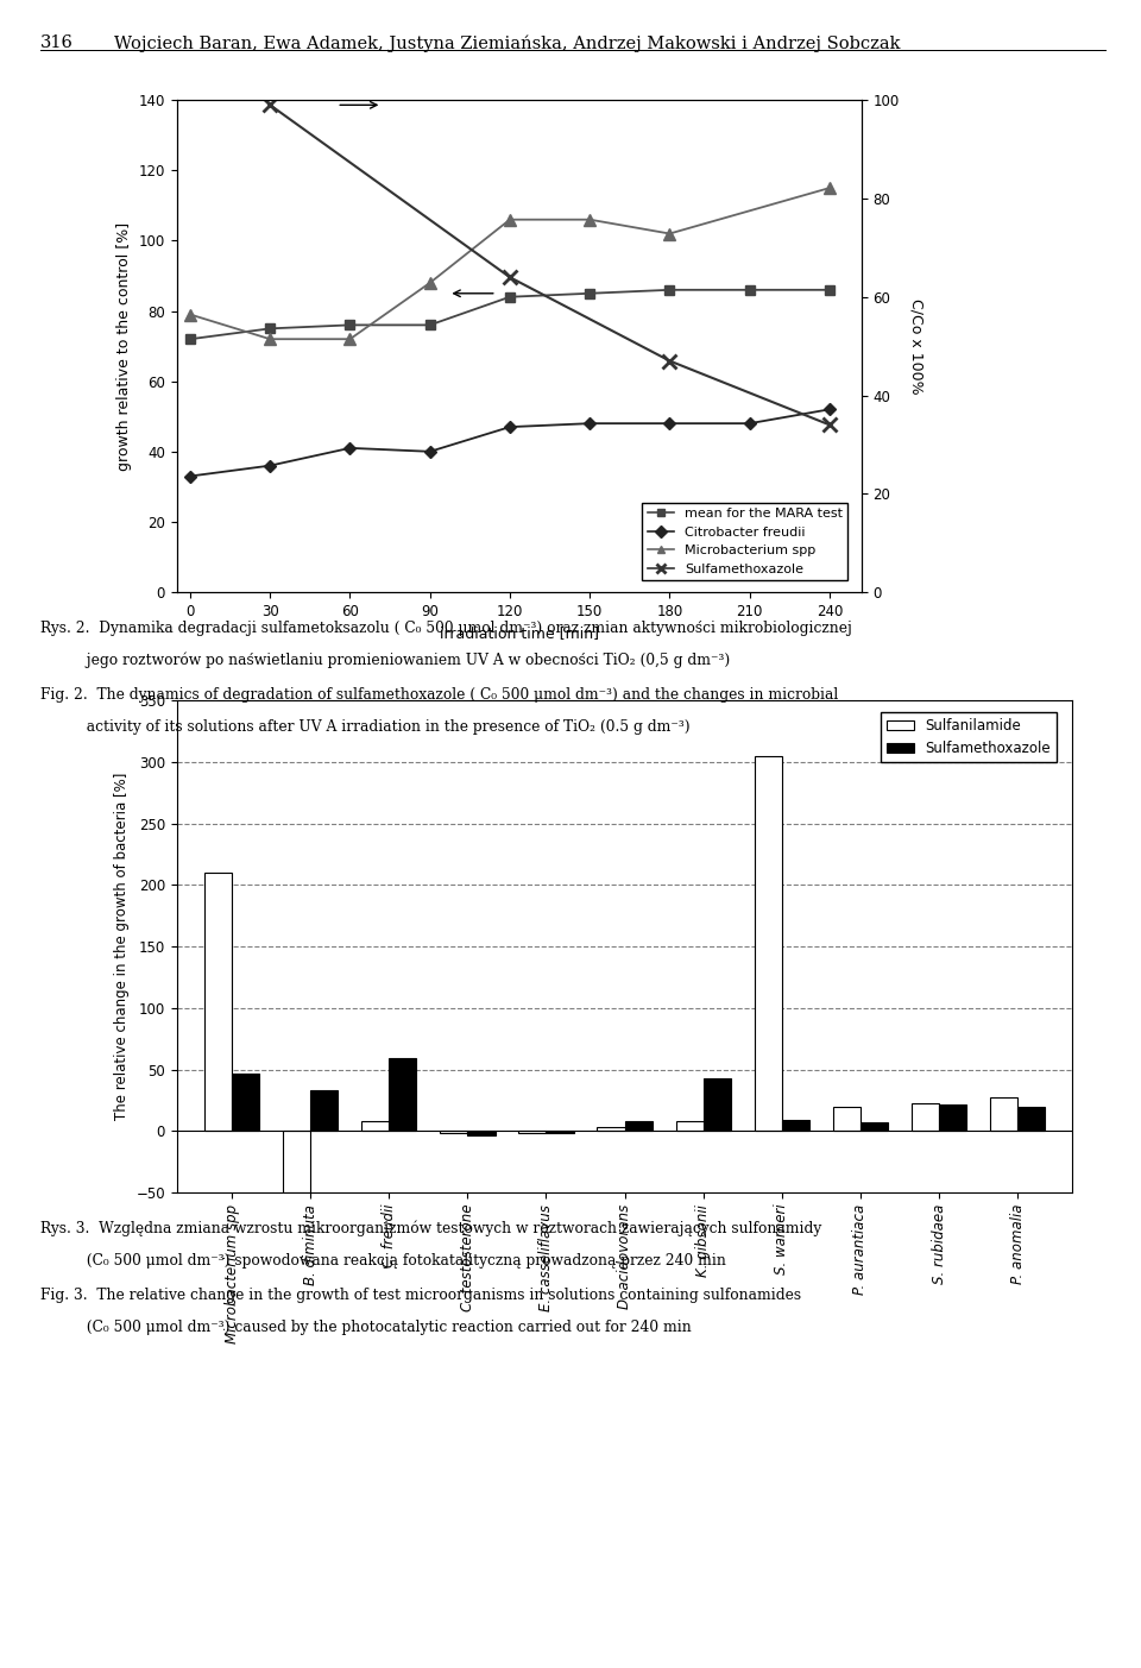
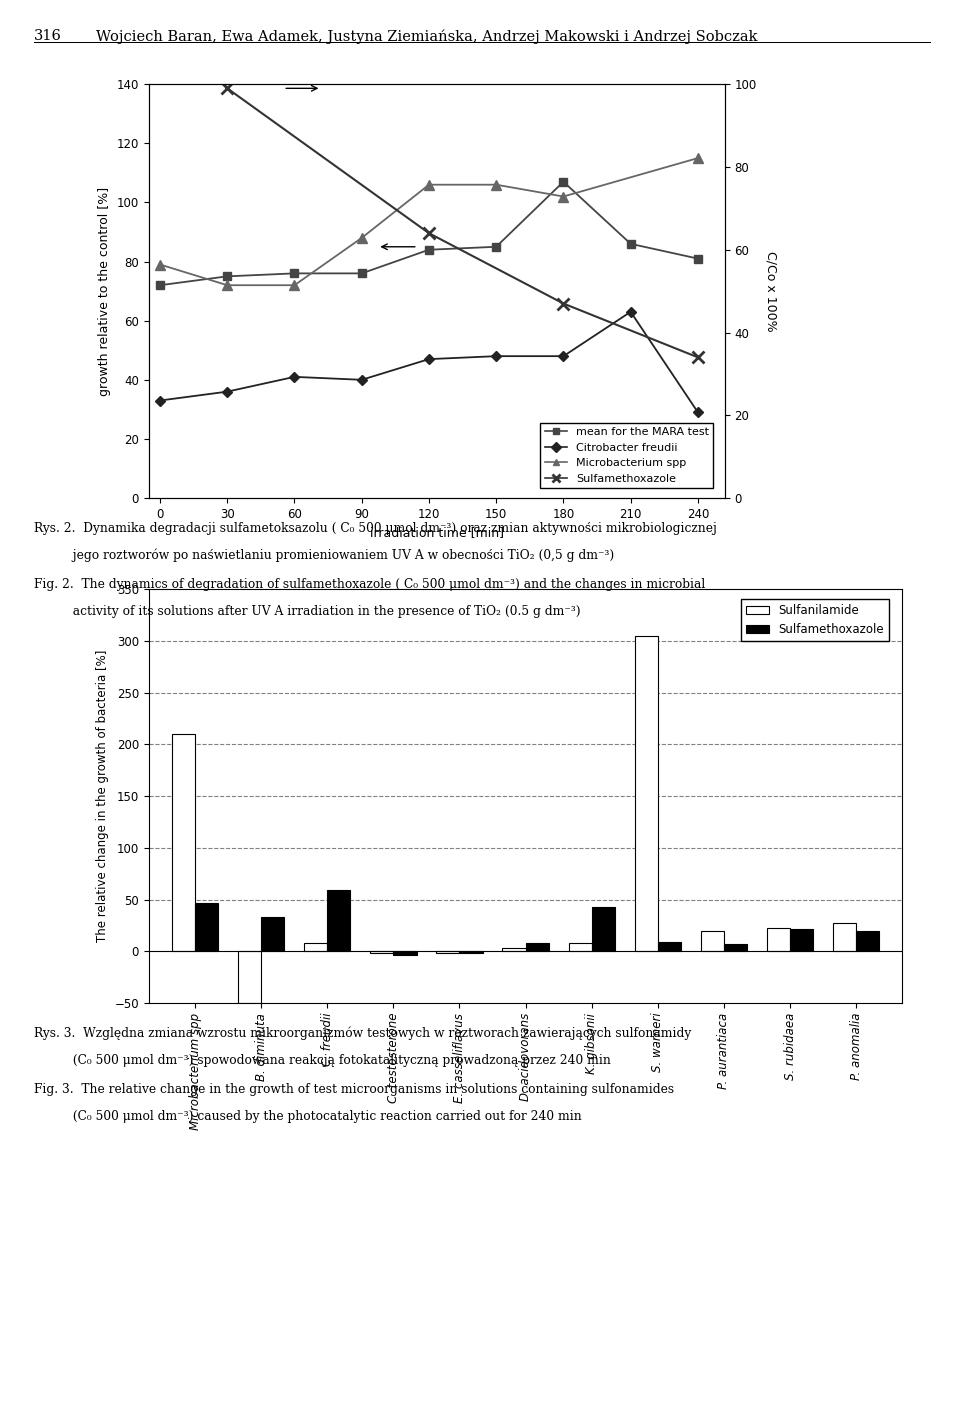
mean for the MARA test/180: 86 -> 107
Citrobacter freudii/210: 48 -> 63
mean for the MARA test/240: 86 -> 81
Citrobacter freudii/240: 52 -> 29
